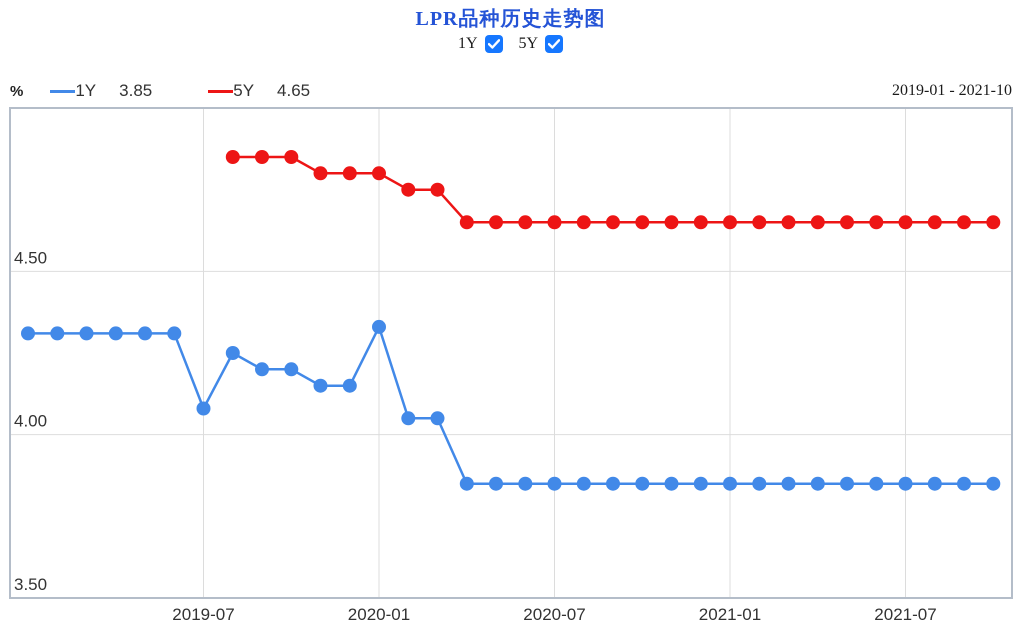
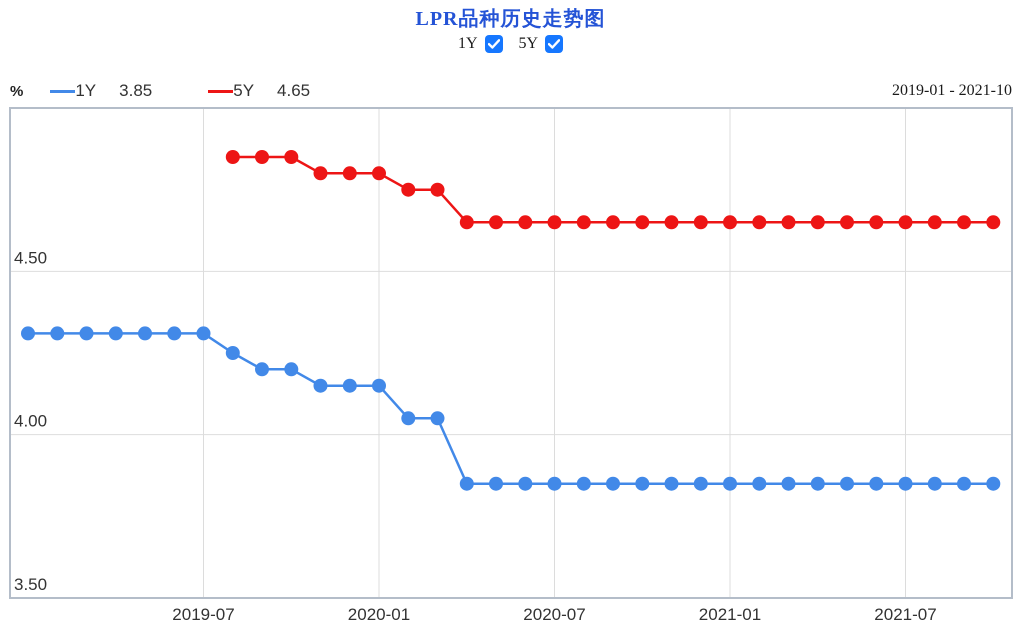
1Y/2019-07: 4.08 -> 4.31
1Y/2020-01: 4.33 -> 4.15
